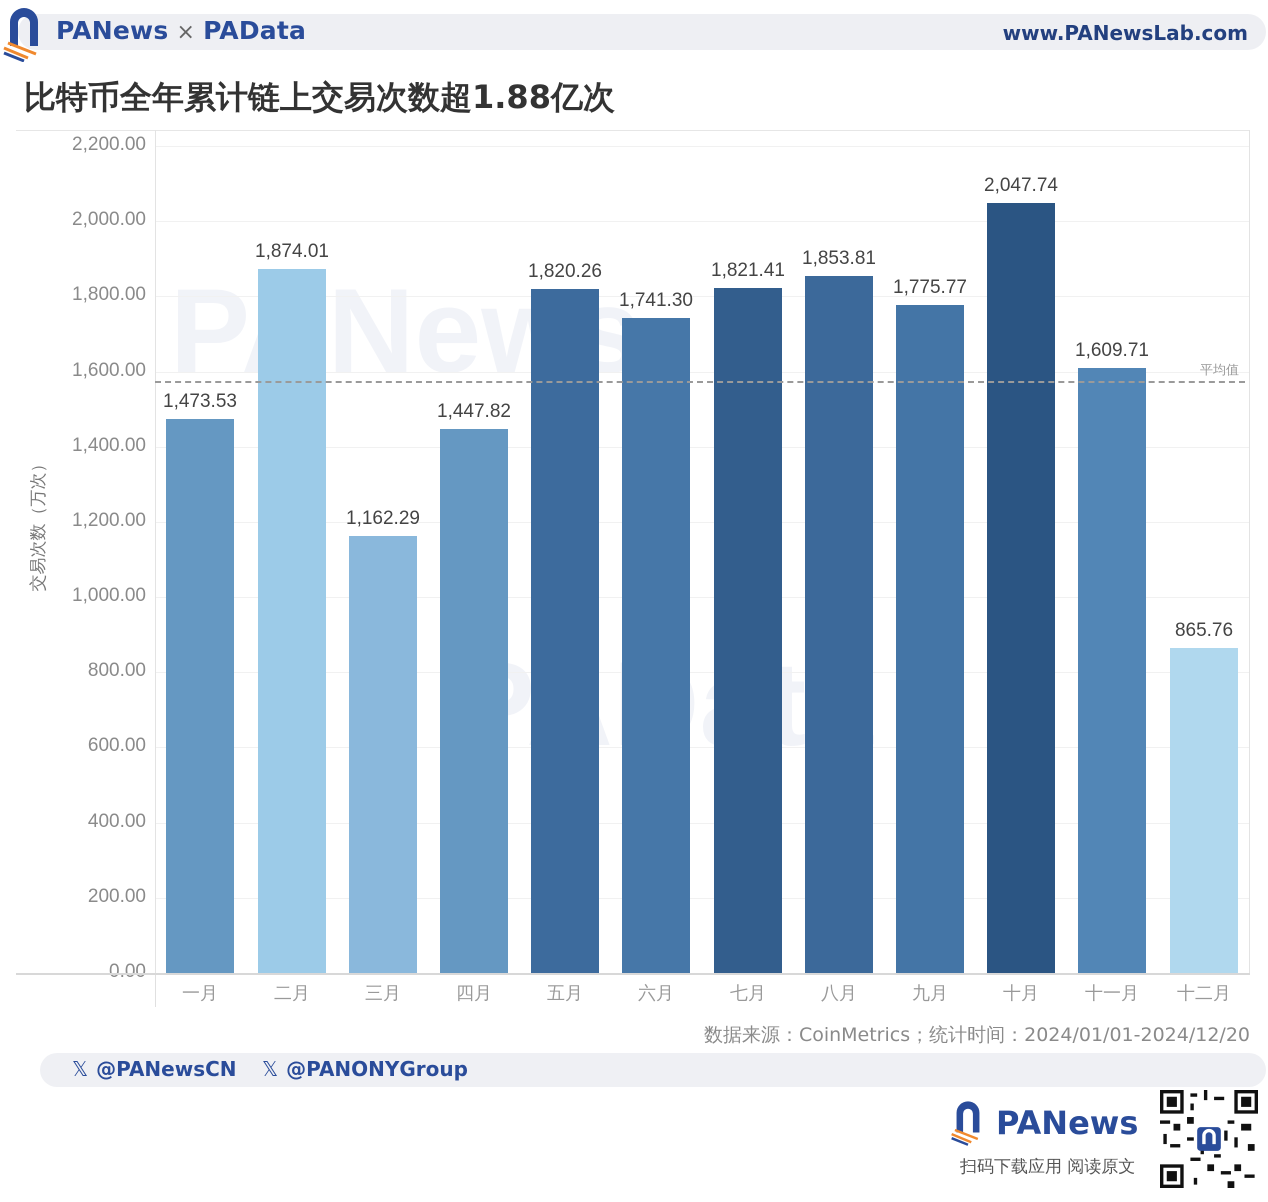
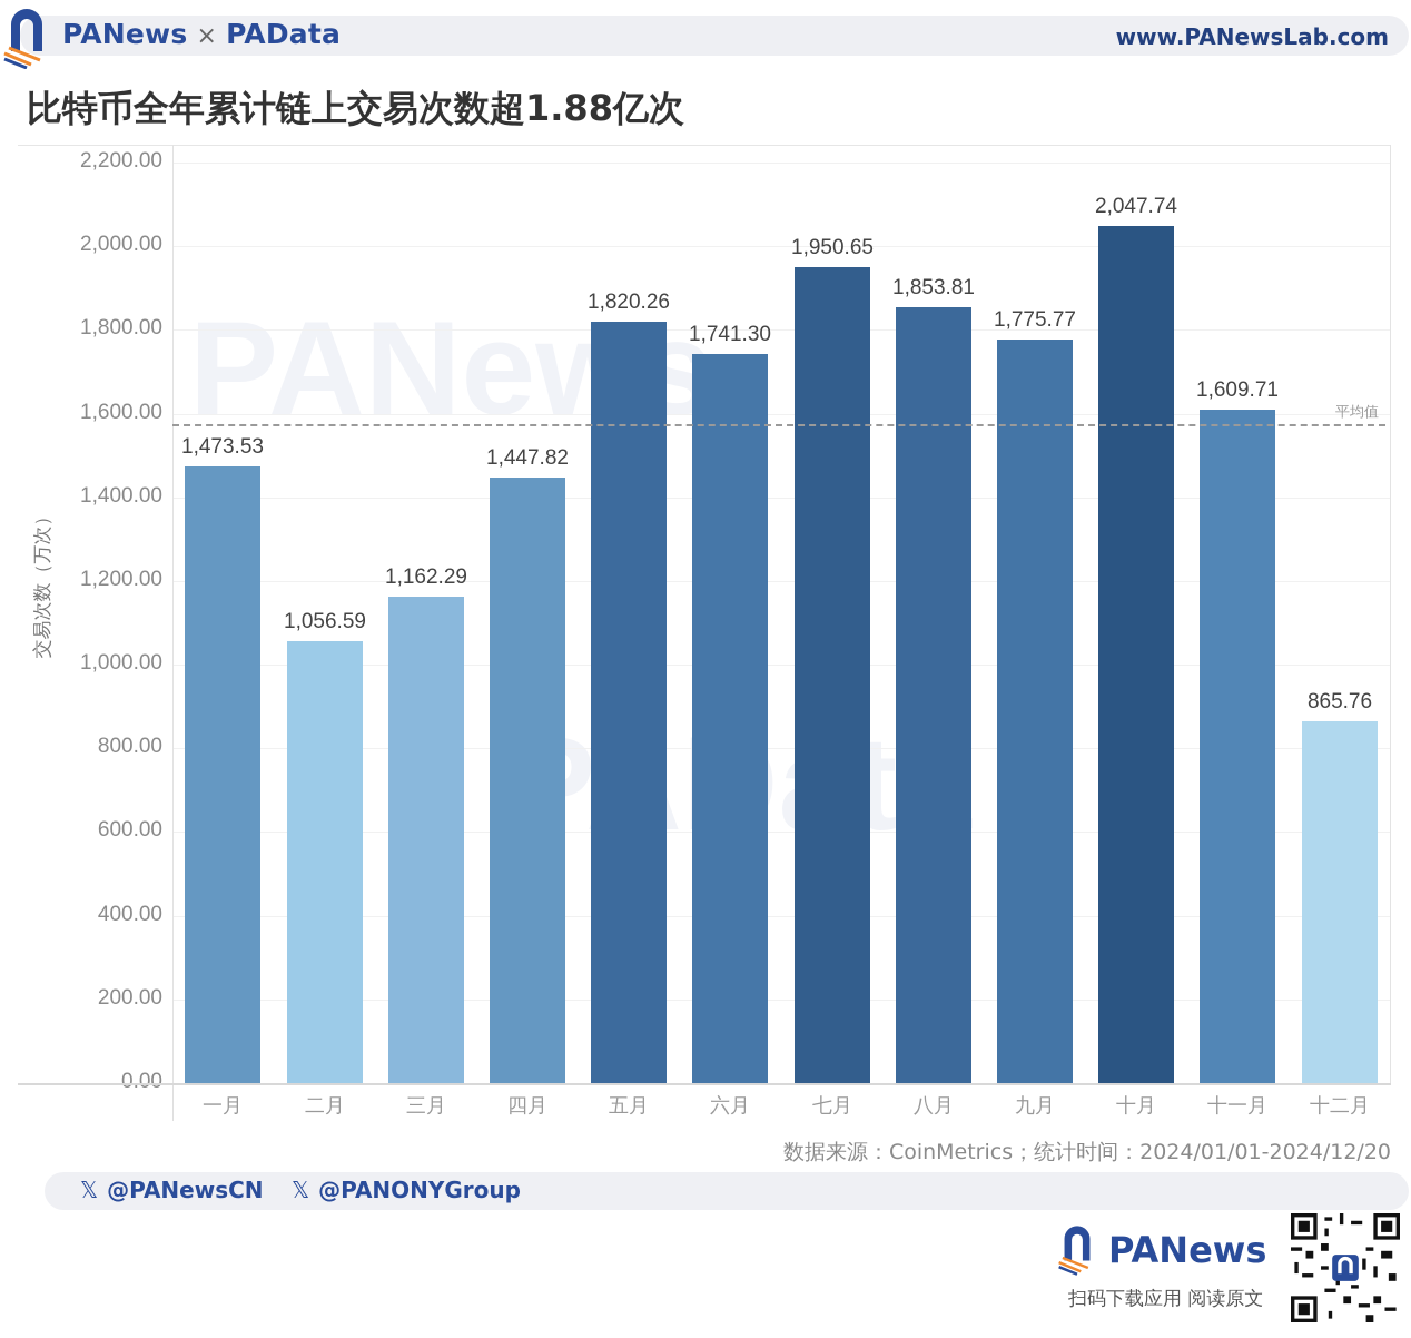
二月: 1,874.01 -> 1,056.59
七月: 1,821.41 -> 1,950.65
